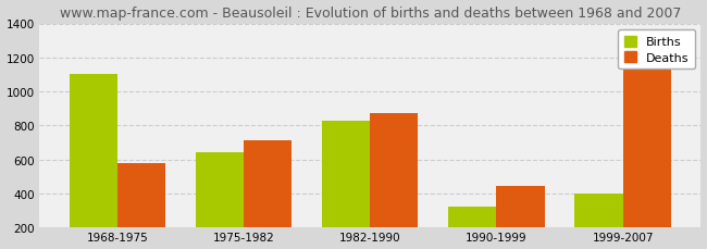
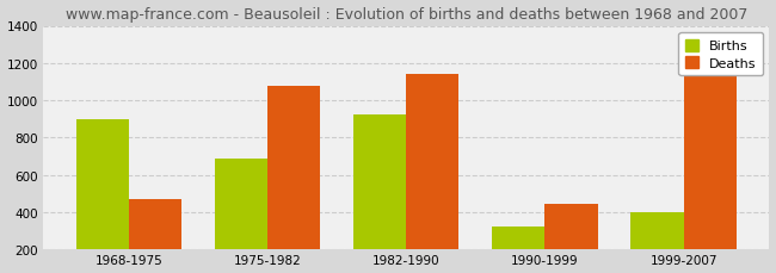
Births/1968-1975: 1100 -> 900
Deaths/1968-1975: 580 -> 470
Births/1975-1982: 640 -> 690
Deaths/1975-1982: 710 -> 1080
Births/1982-1990: 830 -> 920
Deaths/1982-1990: 870 -> 1140
